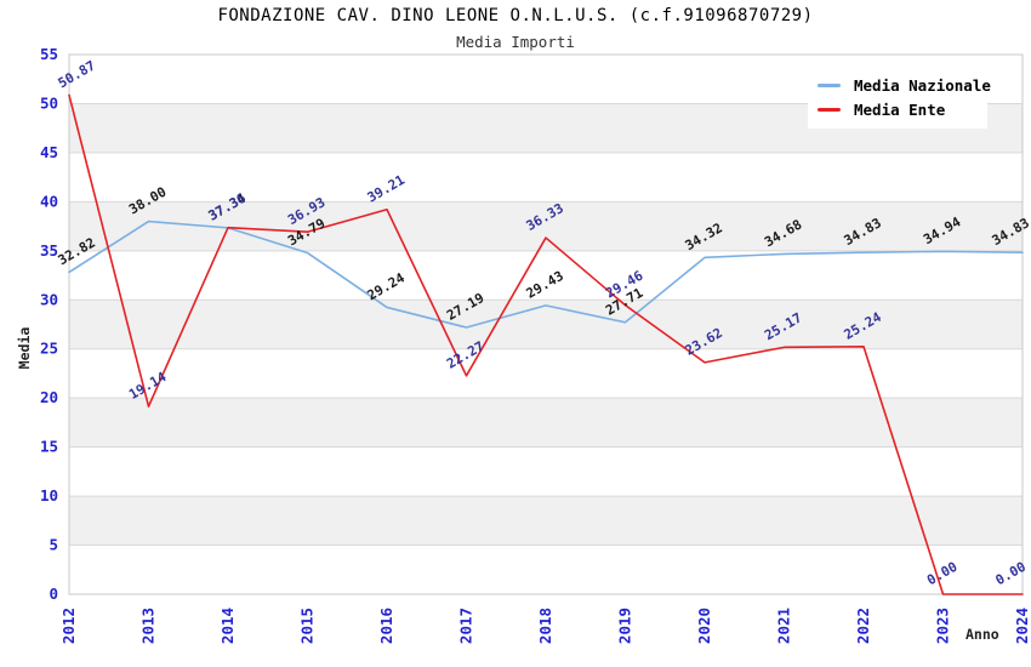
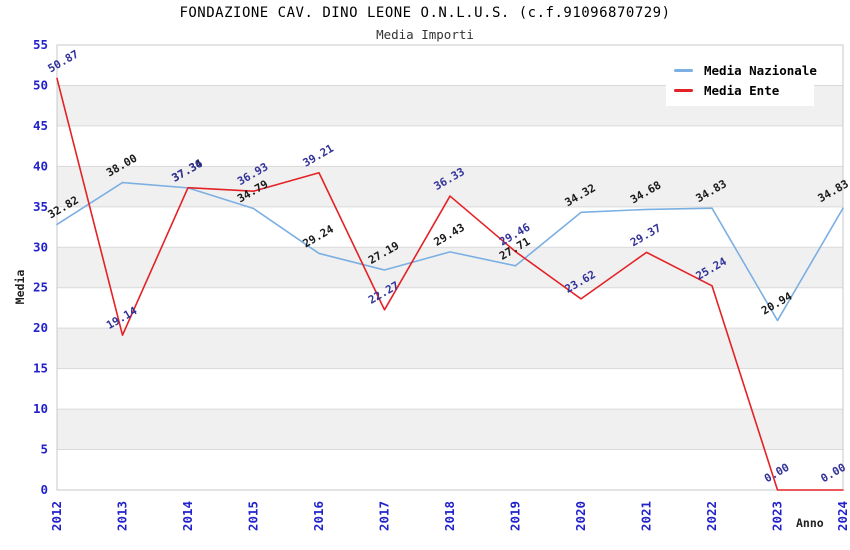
Media Ente/2021: 25.17 -> 29.37
Media Nazionale/2023: 34.94 -> 20.94
